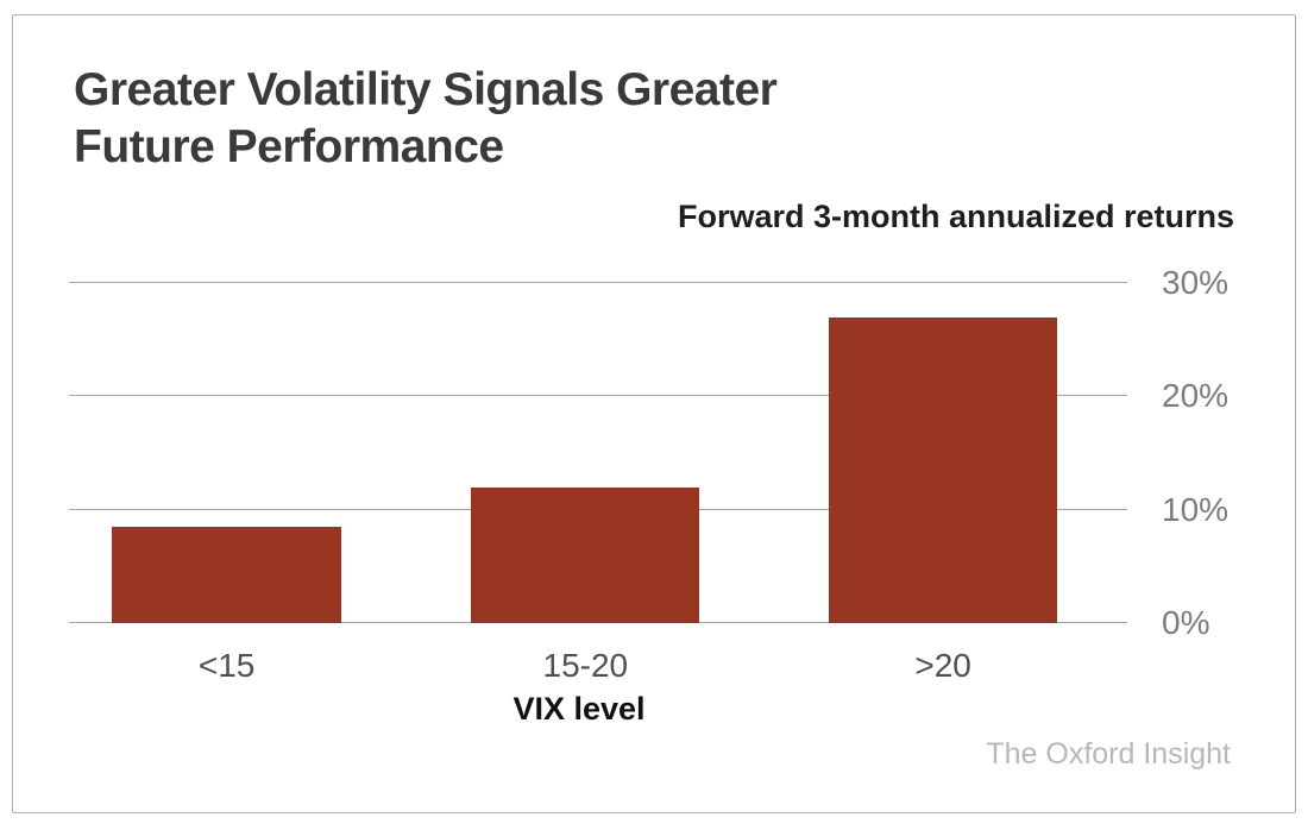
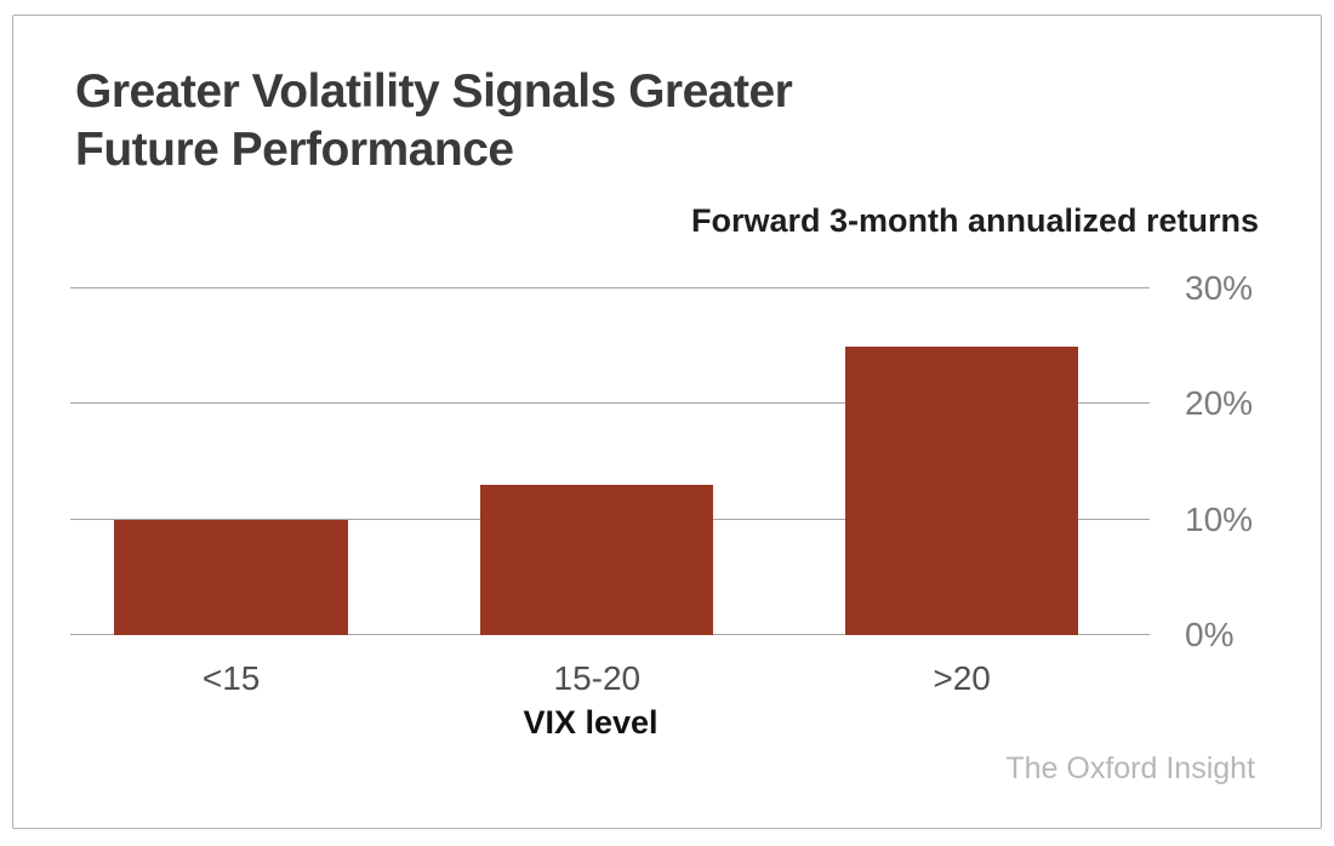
<15: 8% -> 10%
15-20: 12% -> 13%
>20: 27% -> 25%
